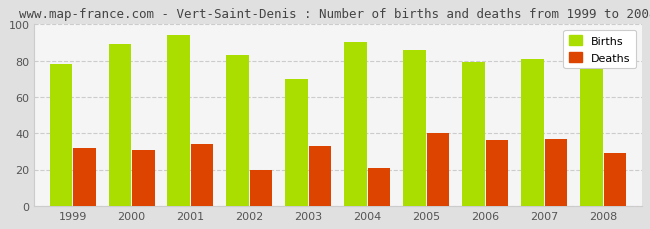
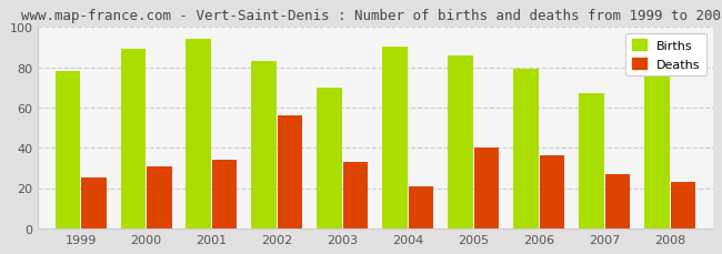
Deaths/1999: 32 -> 25
Deaths/2002: 20 -> 56
Births/2007: 81 -> 67
Deaths/2007: 37 -> 27
Deaths/2008: 29 -> 23
